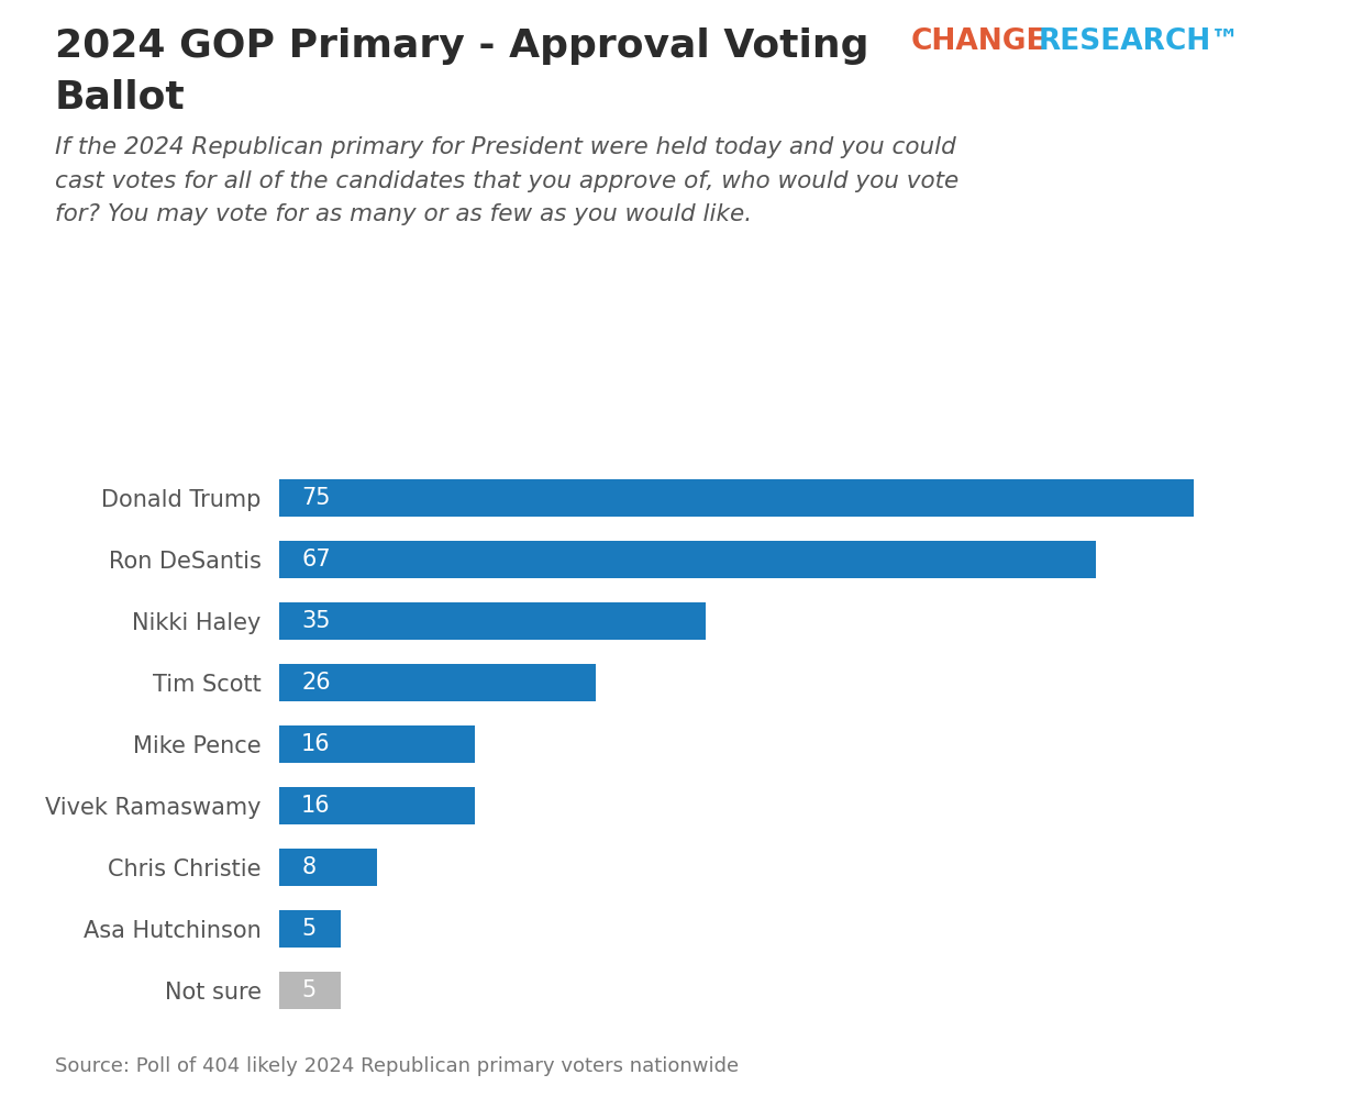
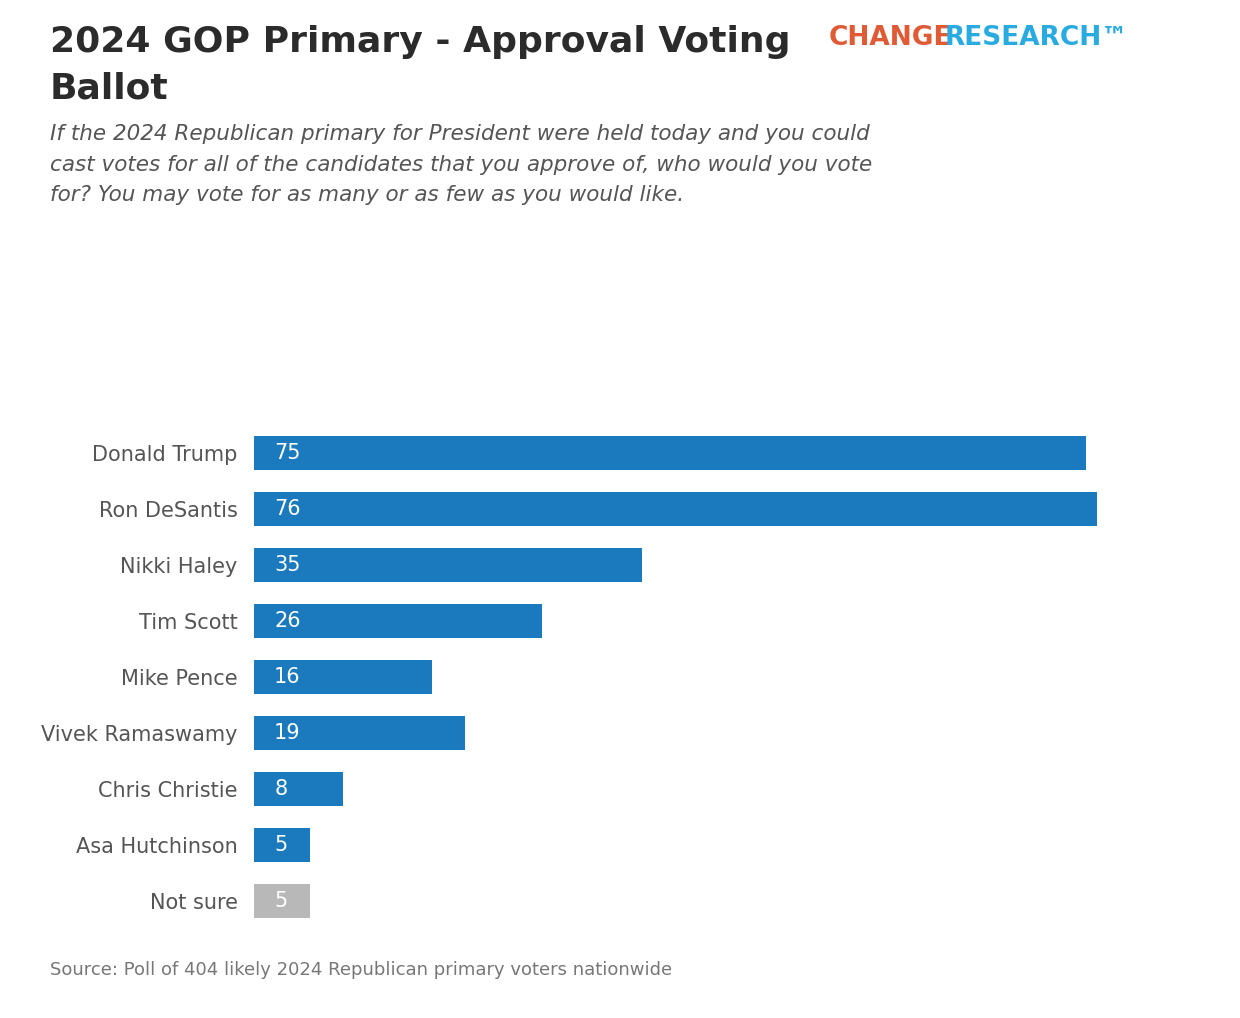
Ron DeSantis: 67 -> 76
Vivek Ramaswamy: 16 -> 19
